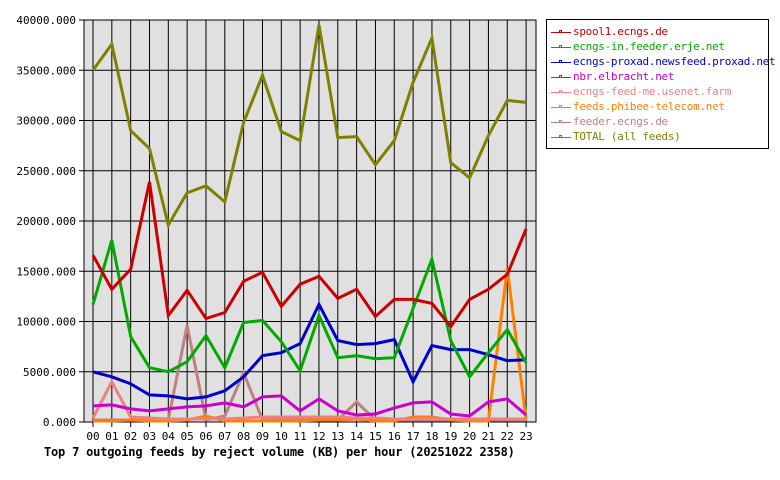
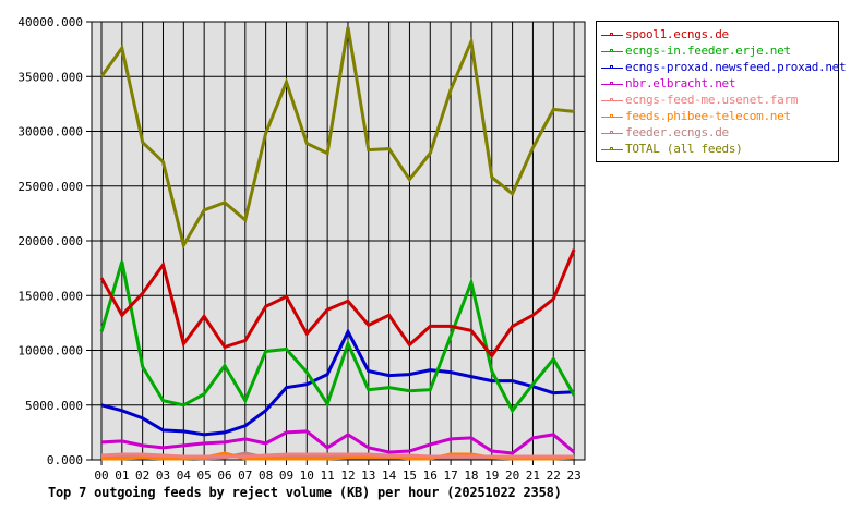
ecngs-feed-me.usenet.farm/01: 4000 -> 500
spool1.ecngs.de/03: 23900 -> 17800
feeder.ecngs.de/05: 9600 -> 100
feeder.ecngs.de/08: 4900 -> 200
feeder.ecngs.de/14: 2000 -> 200
ecngs-proxad.newsfeed.proxad.net/17: 4000 -> 8000
feeds.phibee-telecom.net/22: 15300 -> 100
